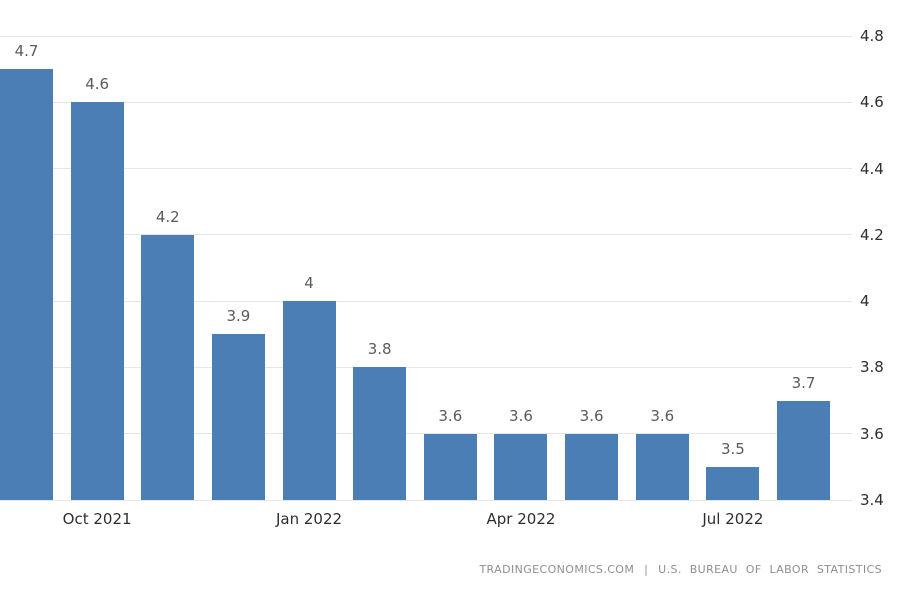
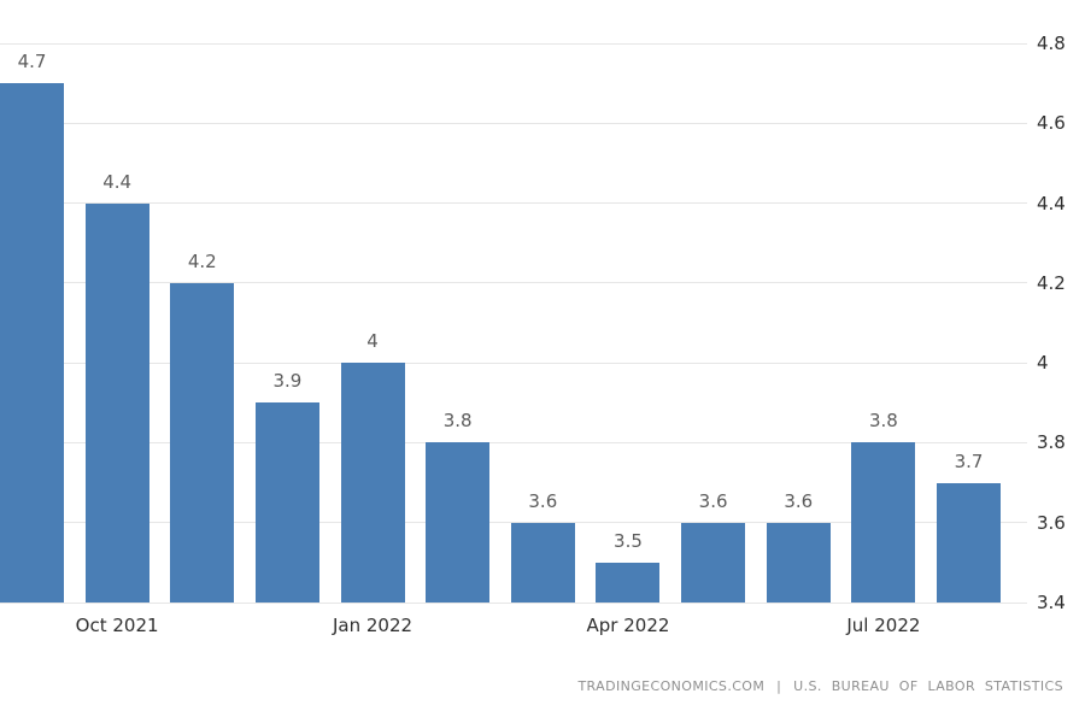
Oct 2021: 4.6 -> 4.4
Apr 2022: 3.6 -> 3.5
Jul 2022: 3.5 -> 3.8
